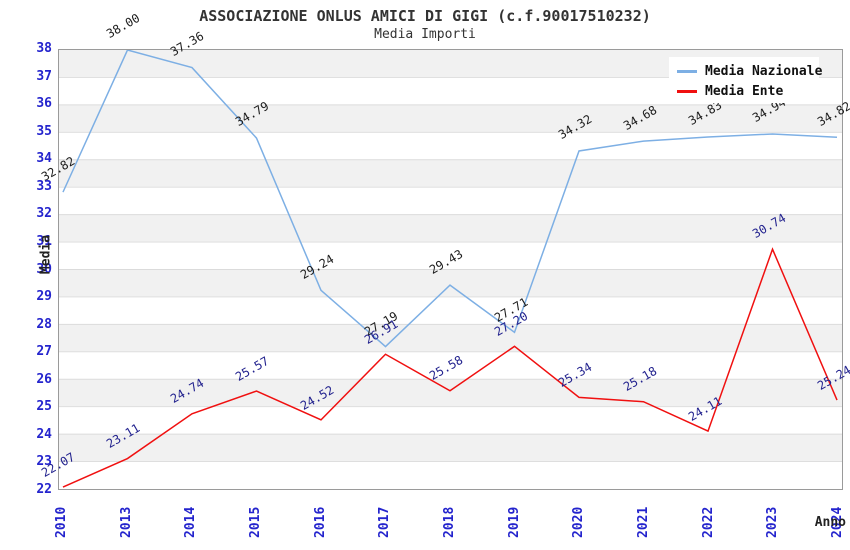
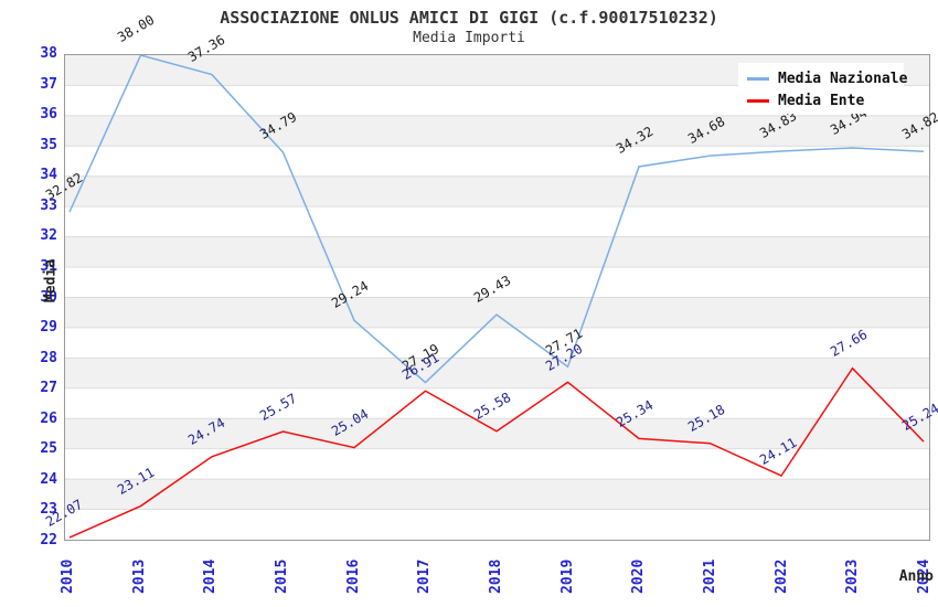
Media Ente/2016: 24.52 -> 25.04
Media Ente/2023: 30.74 -> 27.66
